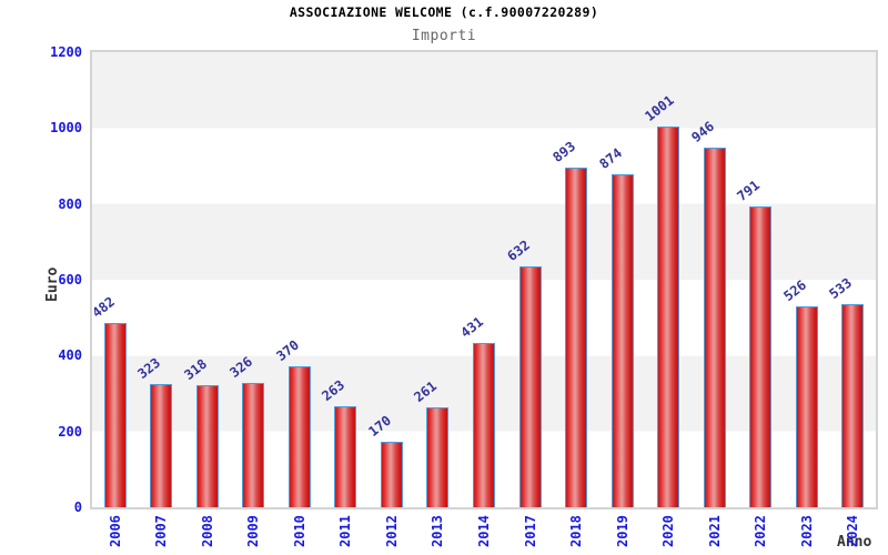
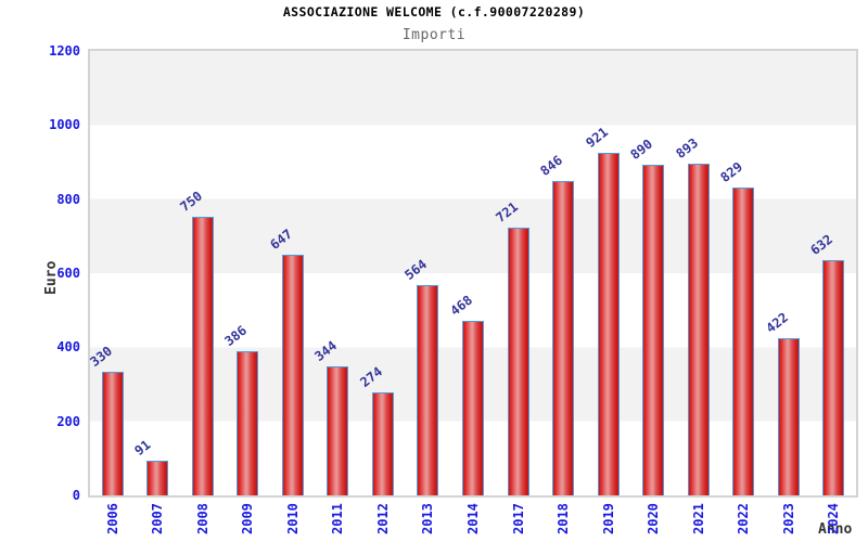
2006: 482 -> 330
2007: 323 -> 91
2008: 318 -> 750
2009: 326 -> 386
2010: 370 -> 647
2011: 263 -> 344
2012: 170 -> 274
2013: 261 -> 564
2014: 431 -> 468
2017: 632 -> 721
2018: 893 -> 846
2019: 874 -> 921
2020: 1001 -> 890
2021: 946 -> 893
2022: 791 -> 829
2023: 526 -> 422
2024: 533 -> 632
